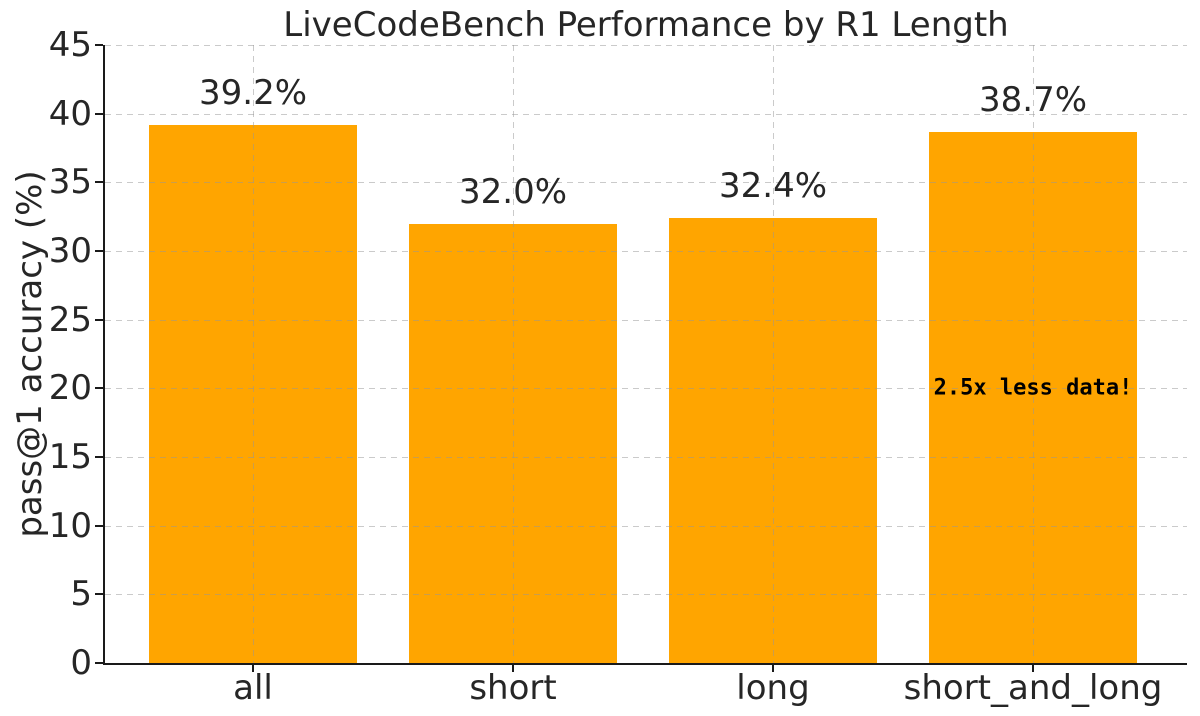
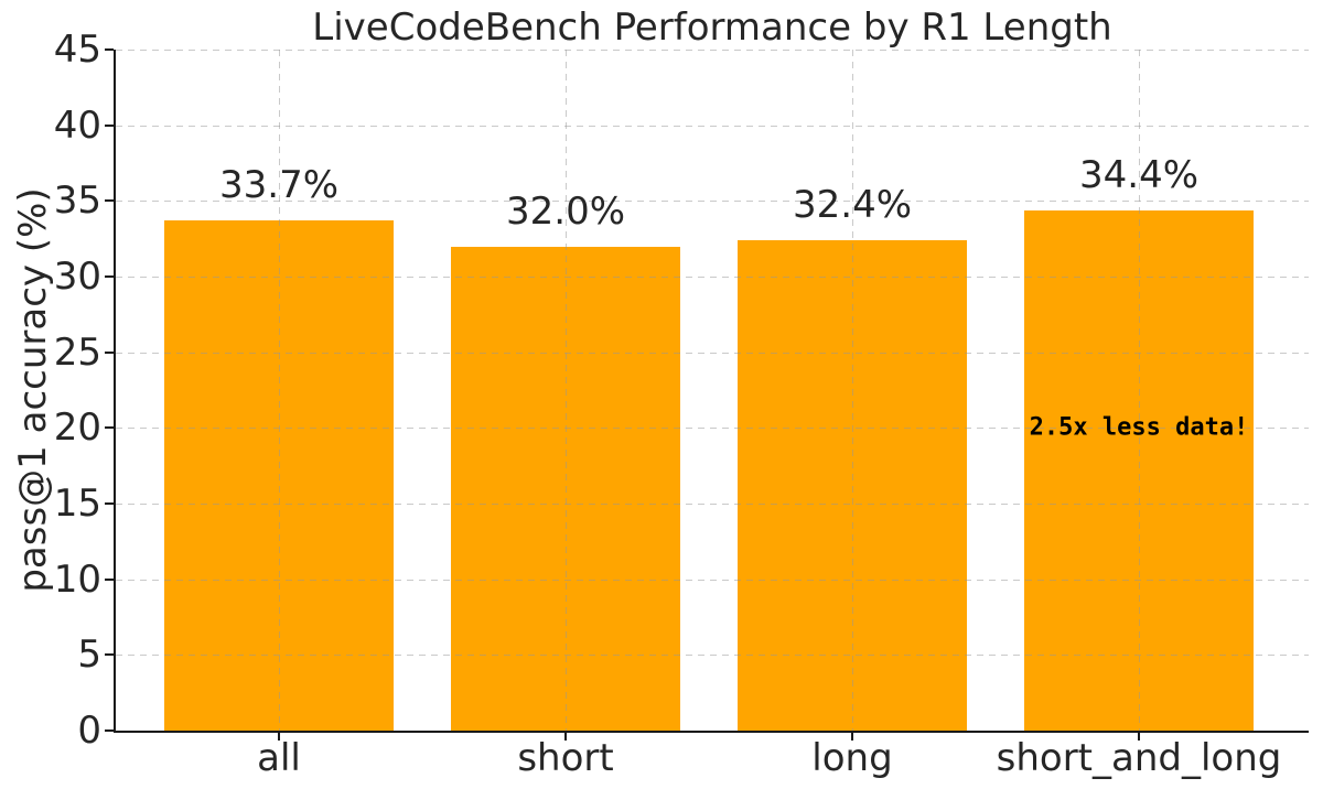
all: 39.2% -> 33.7%
short_and_long: 38.7% -> 34.4%
